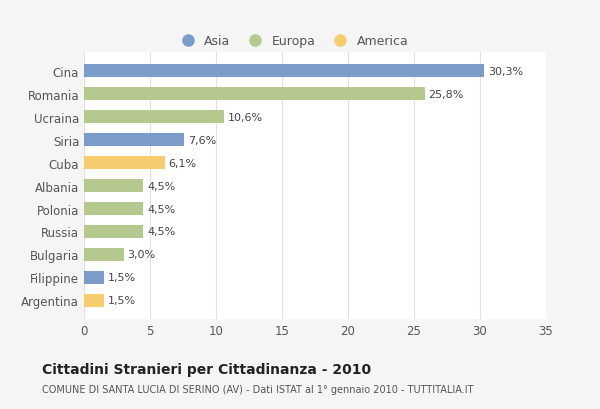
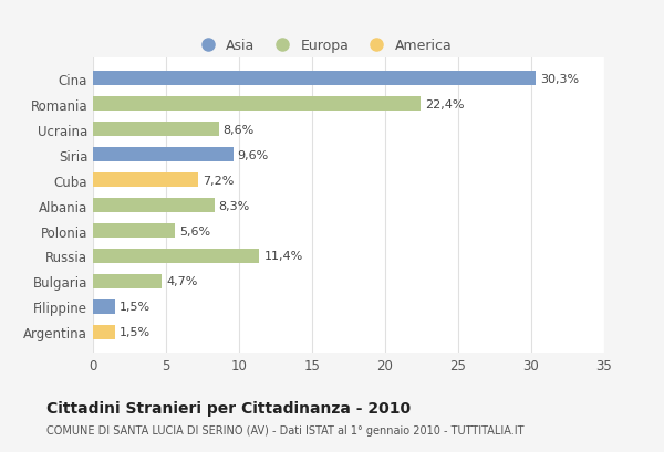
Romania: 25,8% -> 22,4%
Ucraina: 10,6% -> 8,6%
Siria: 7,6% -> 9,6%
Cuba: 6,1% -> 7,2%
Albania: 4,5% -> 8,3%
Polonia: 4,5% -> 5,6%
Russia: 4,5% -> 11,4%
Bulgaria: 3,0% -> 4,7%
